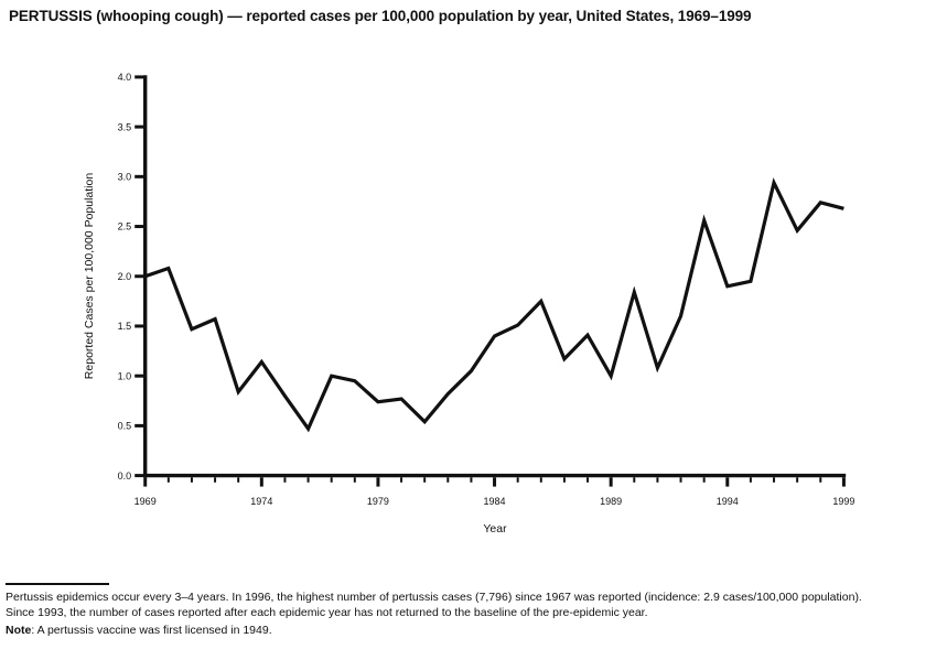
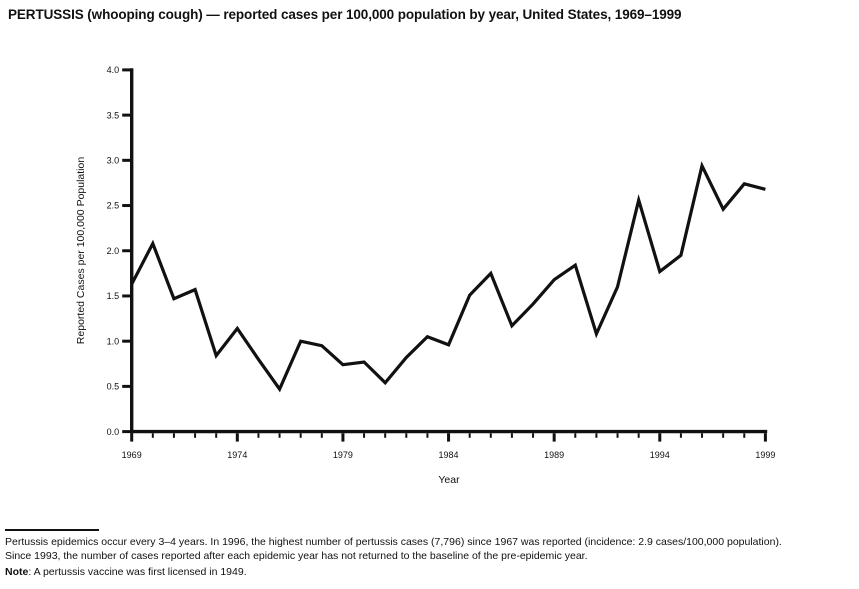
1969: 2.0 -> 1.6
1984: 1.4 -> 1.0
1989: 1.0 -> 1.7
1994: 1.9 -> 1.8
